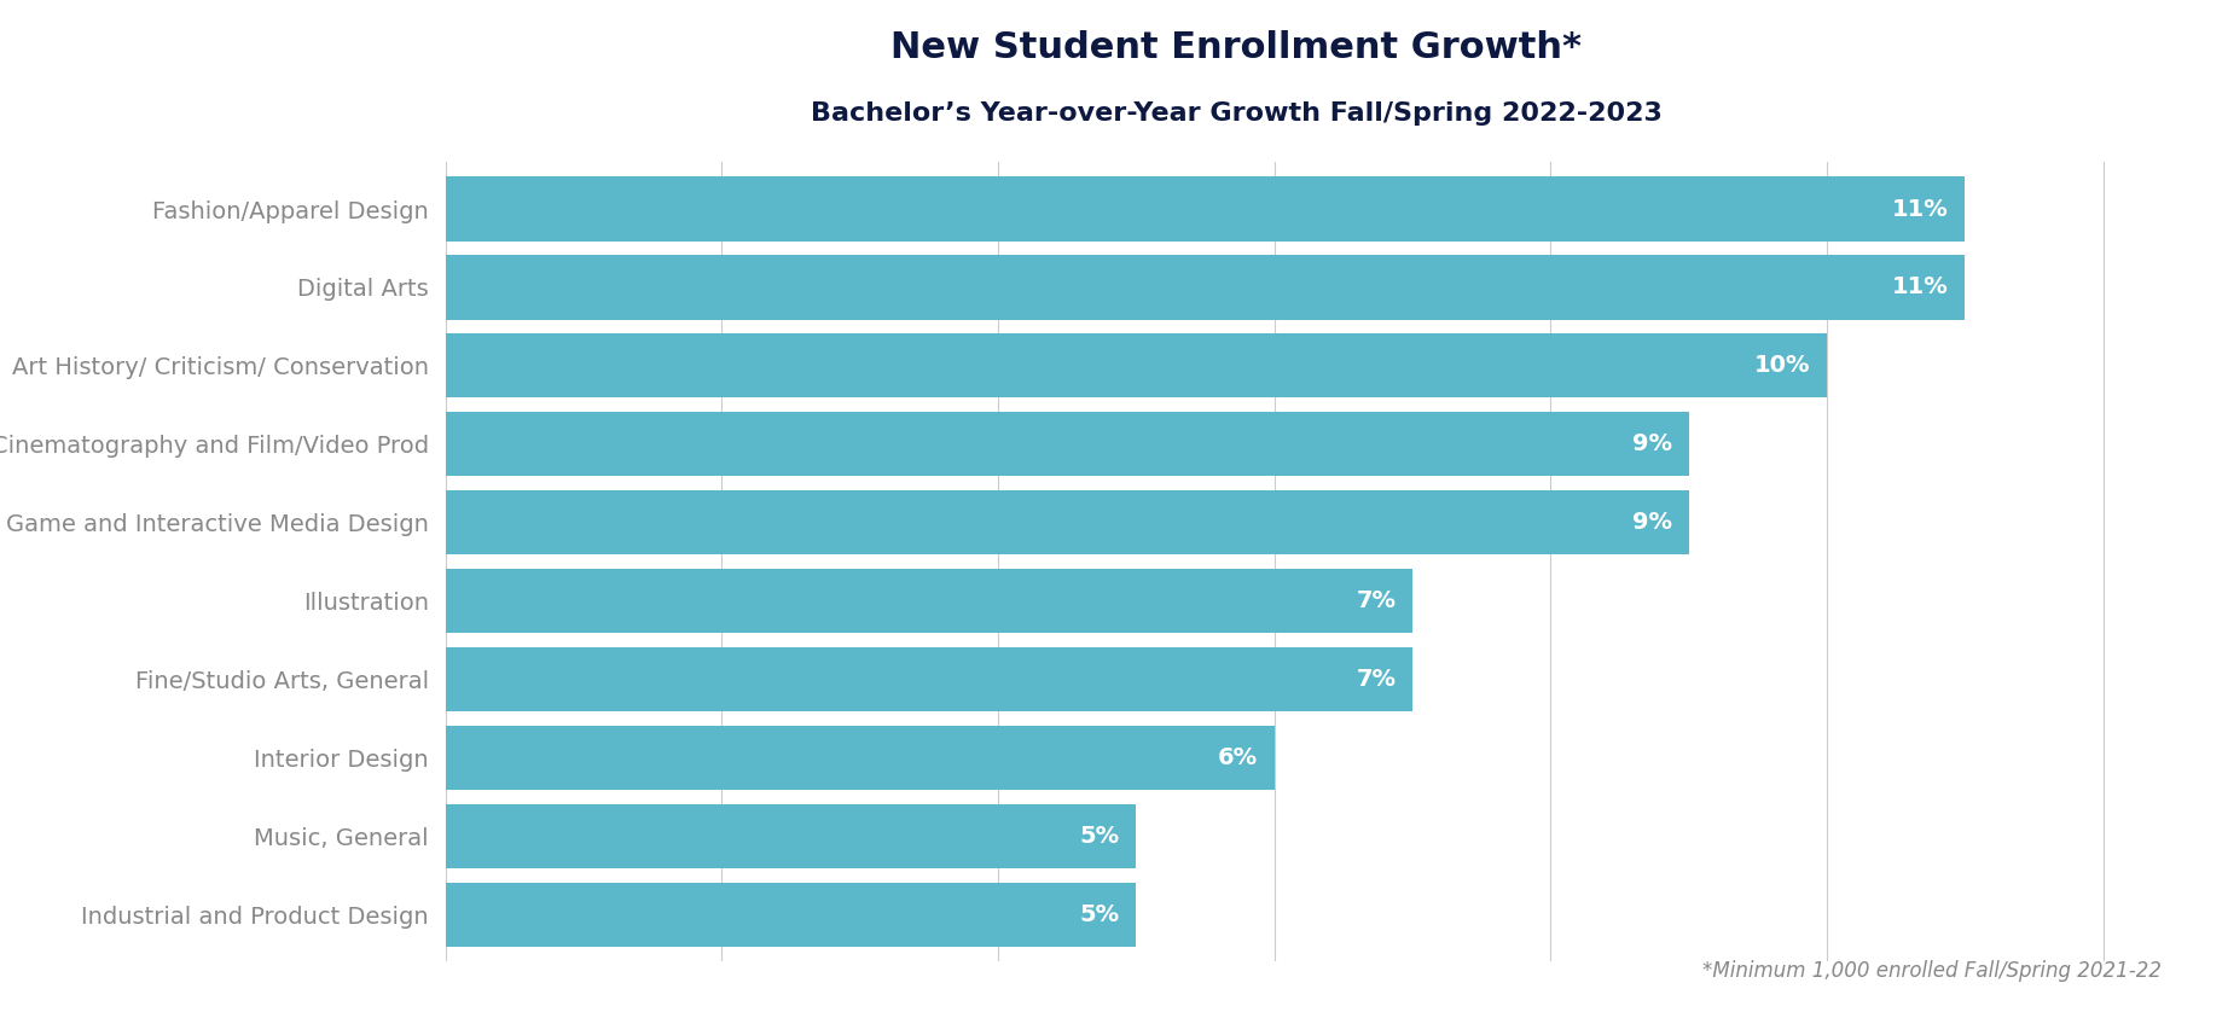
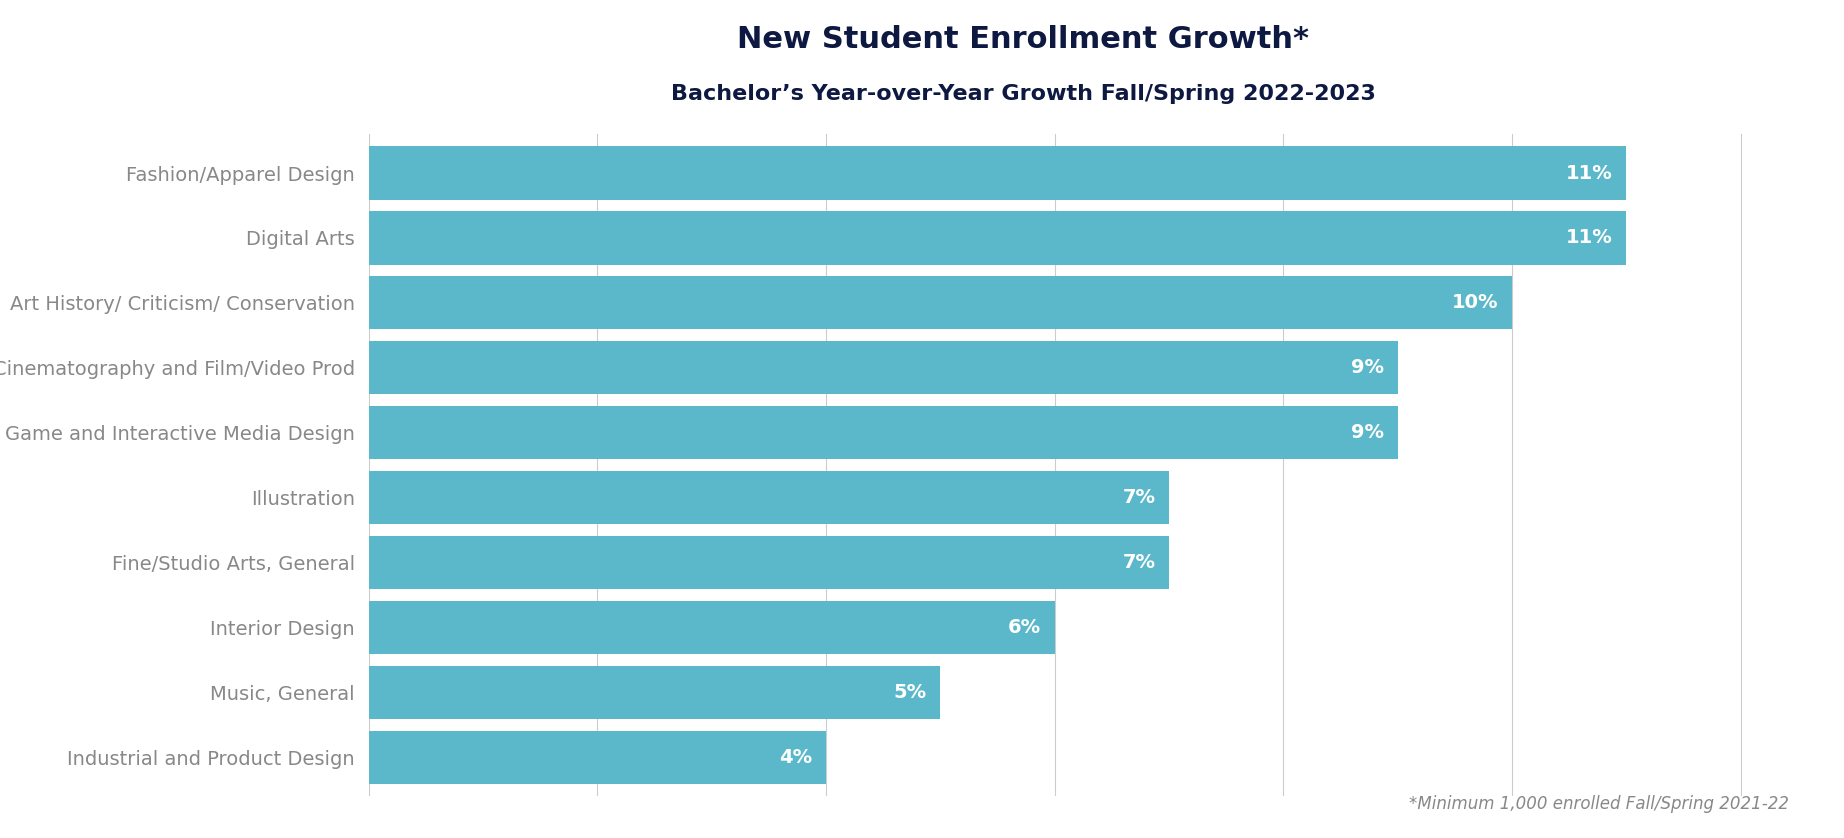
Industrial and Product Design: 5% -> 4%
